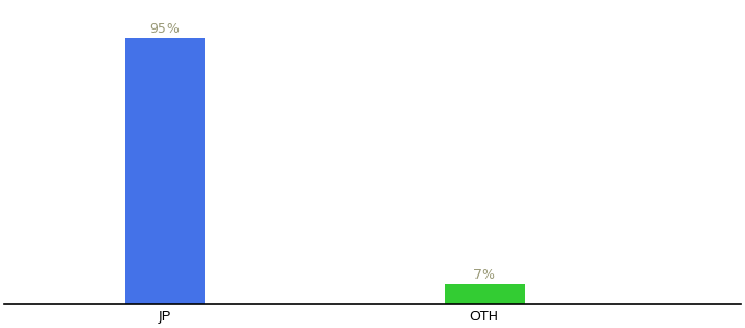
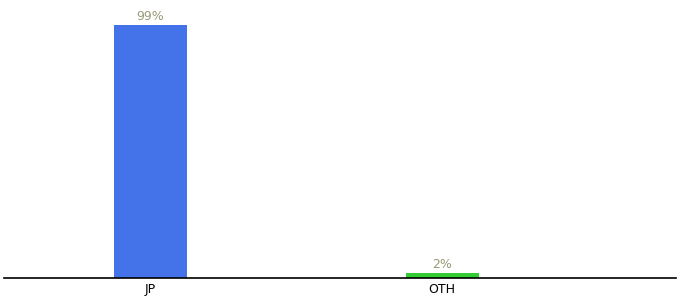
JP: 95% -> 99%
OTH: 7% -> 2%
